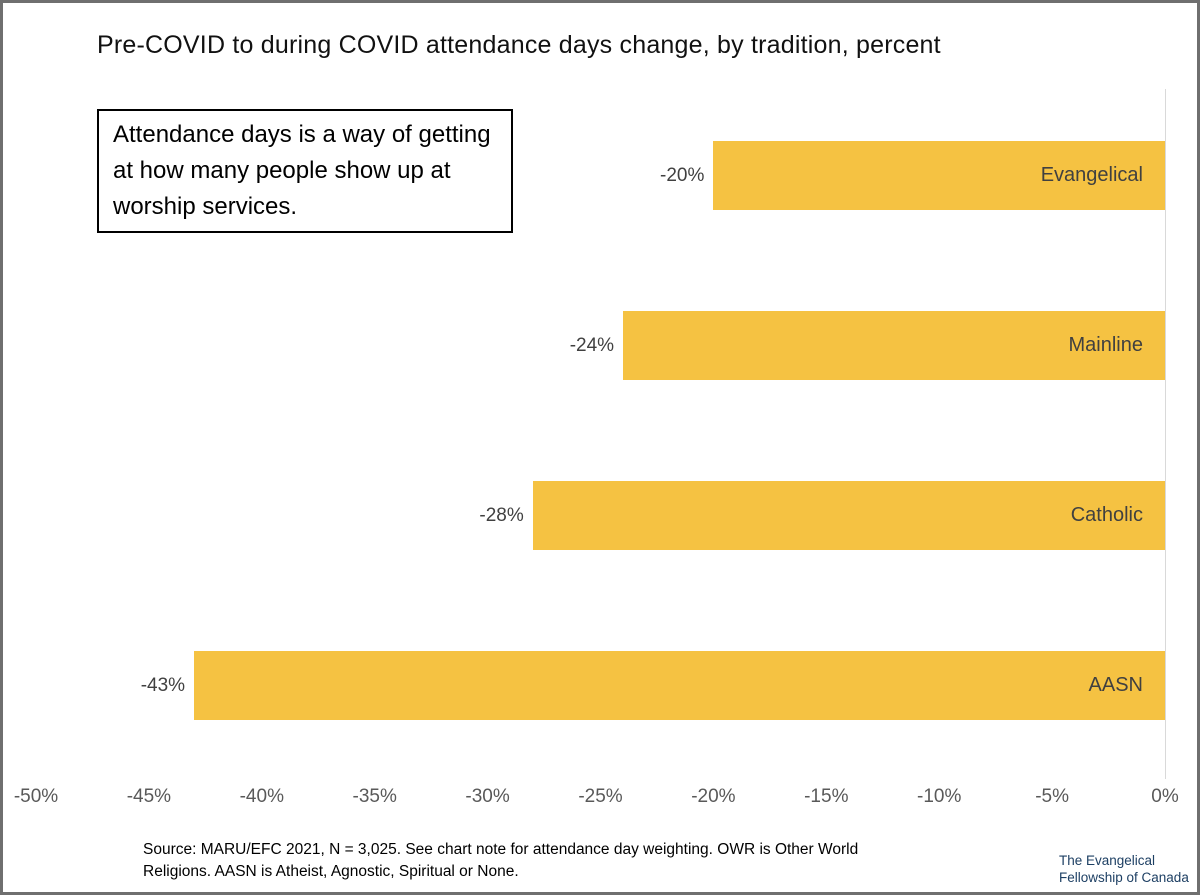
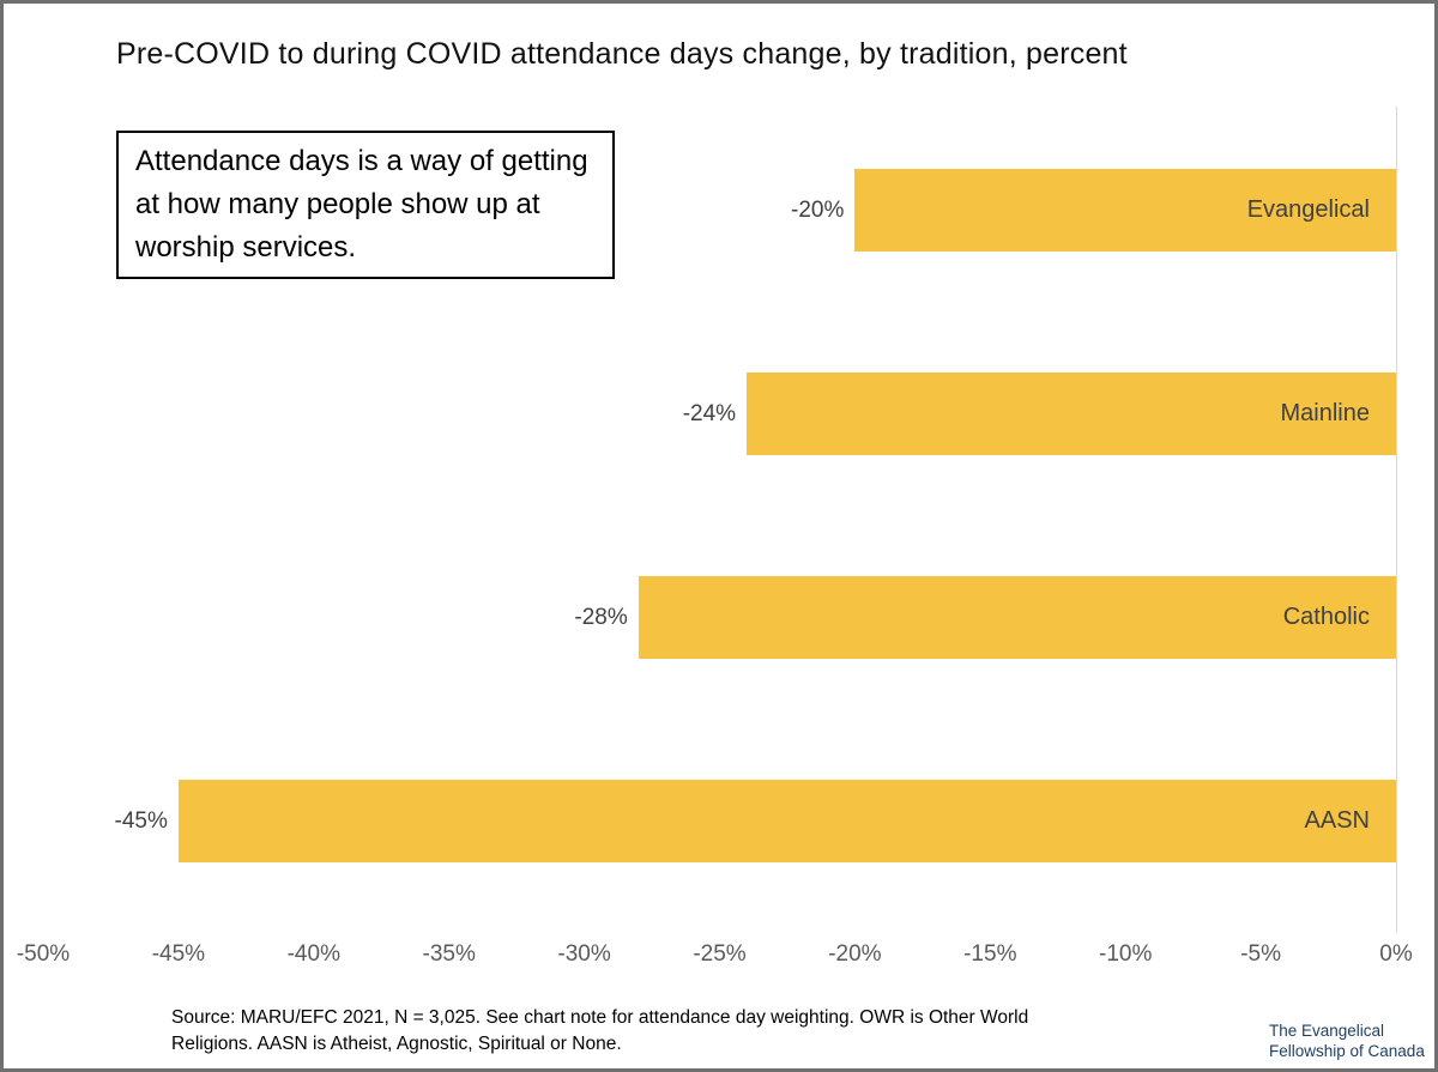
AASN: -43% -> -45%
